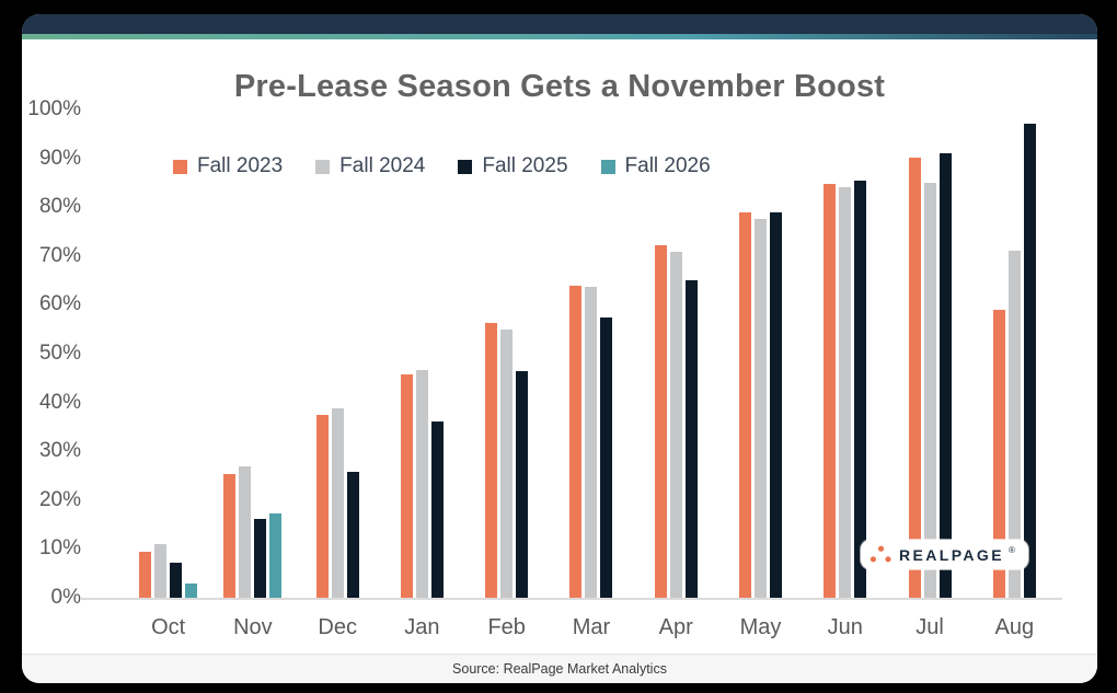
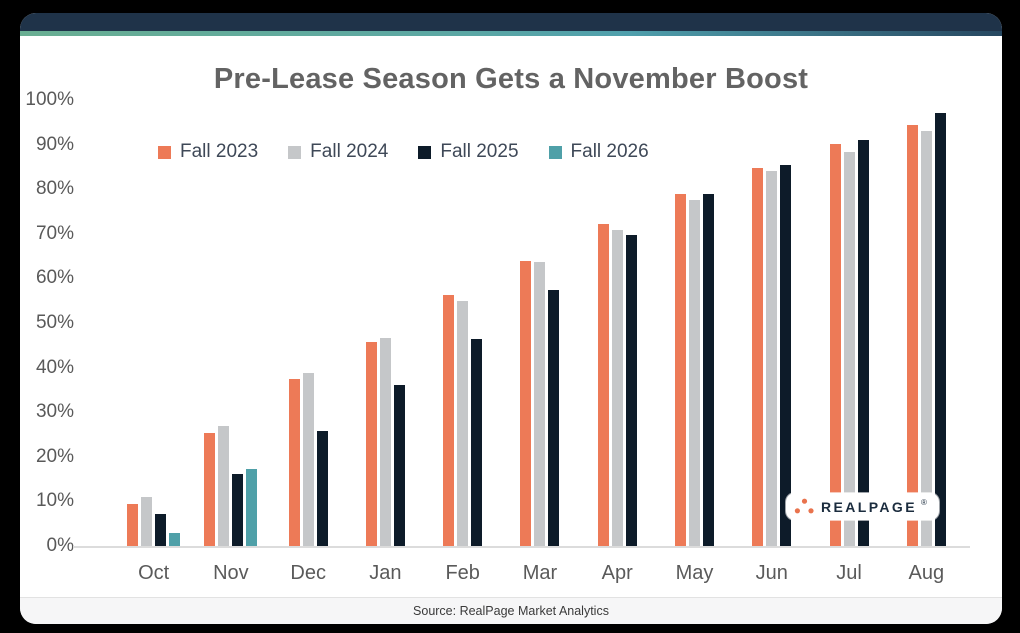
Fall 2025/Apr: 65% -> 70%
Fall 2024/Jul: 85% -> 88%
Fall 2023/Aug: 59% -> 94%
Fall 2024/Aug: 71% -> 93%
